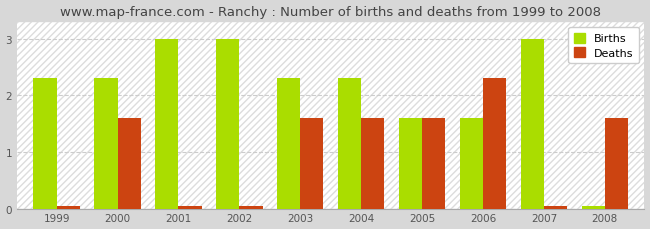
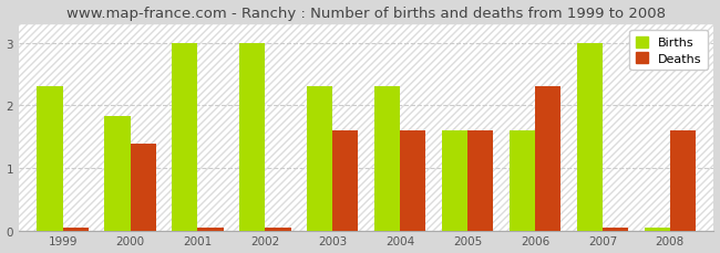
Births/2000: 2.30 -> 1.82
Deaths/2000: 1.60 -> 1.38
